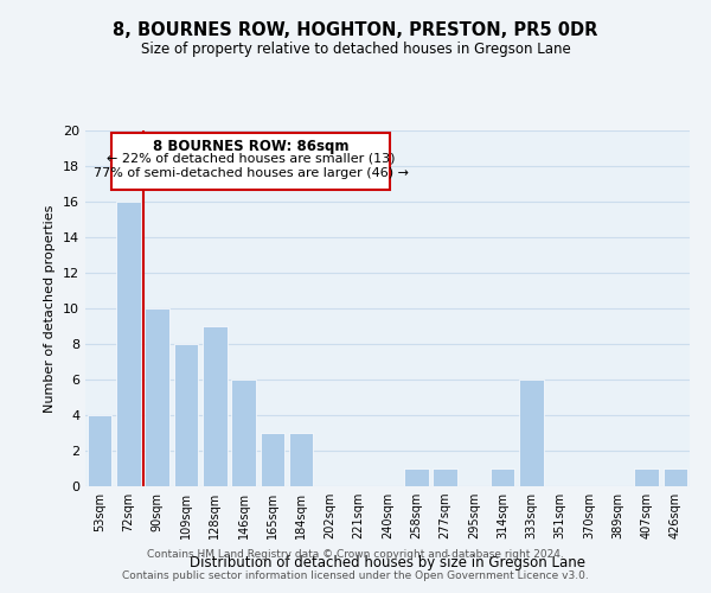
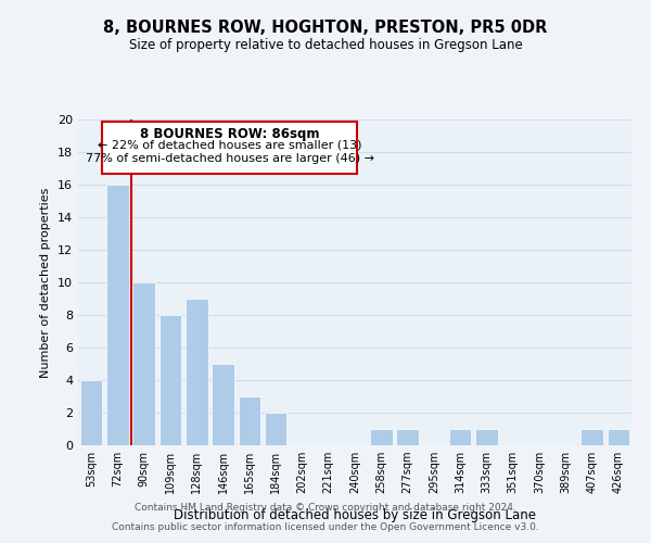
146sqm: 6 -> 5
184sqm: 3 -> 2
333sqm: 6 -> 1
